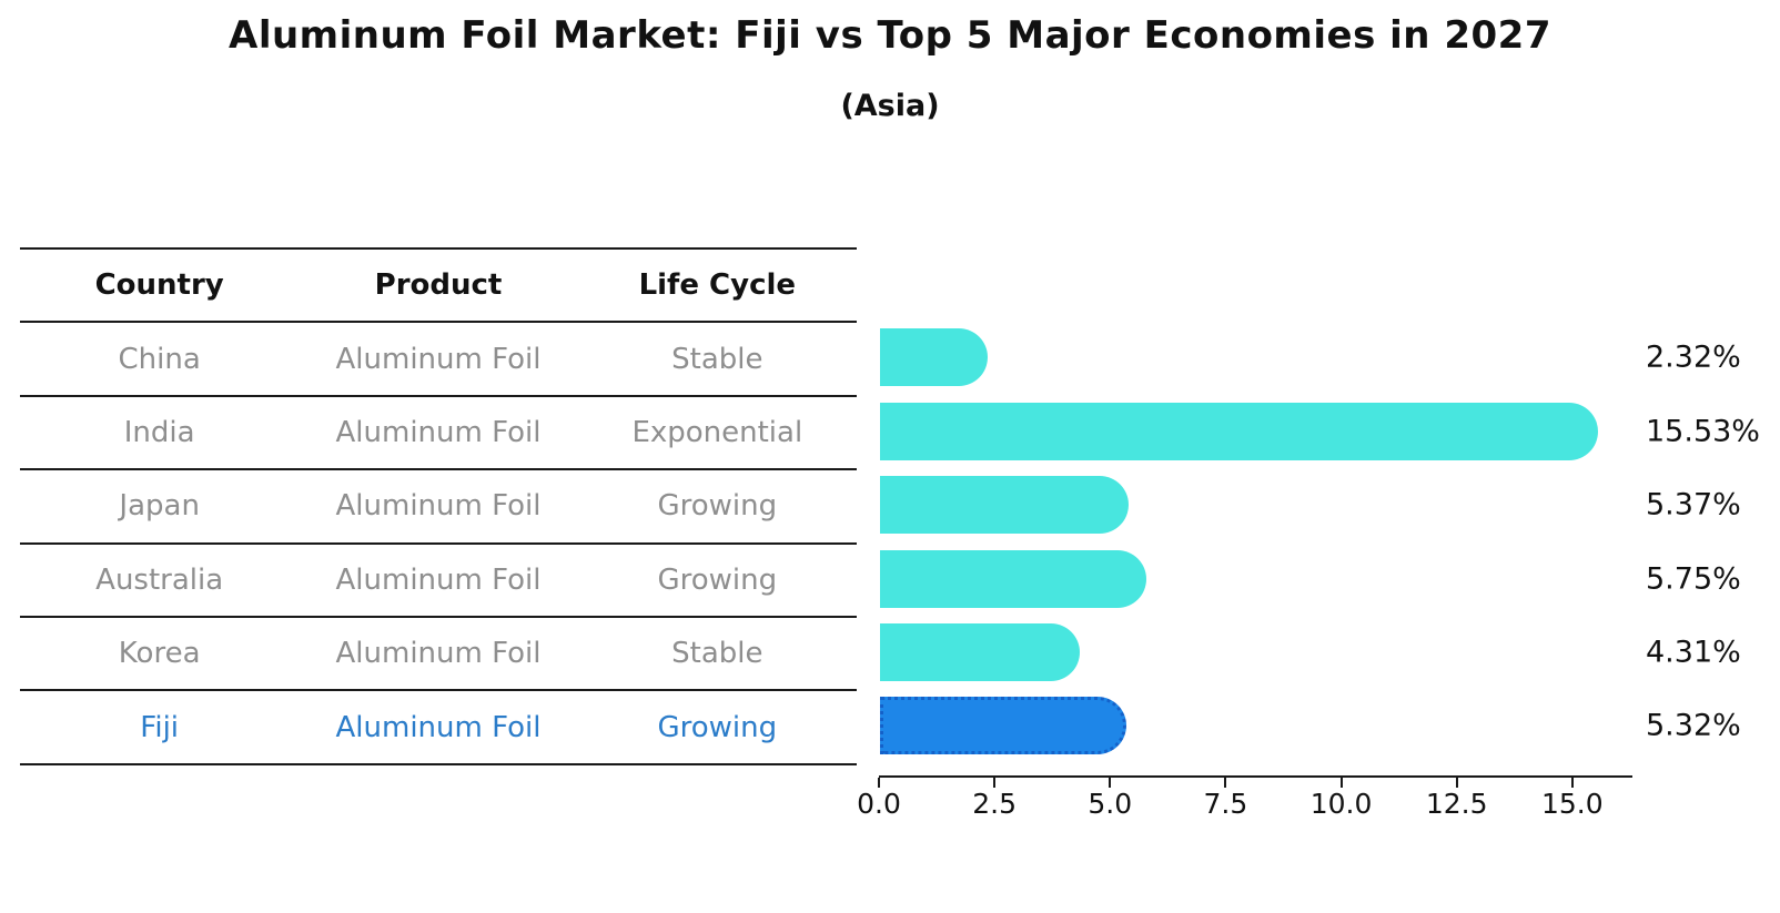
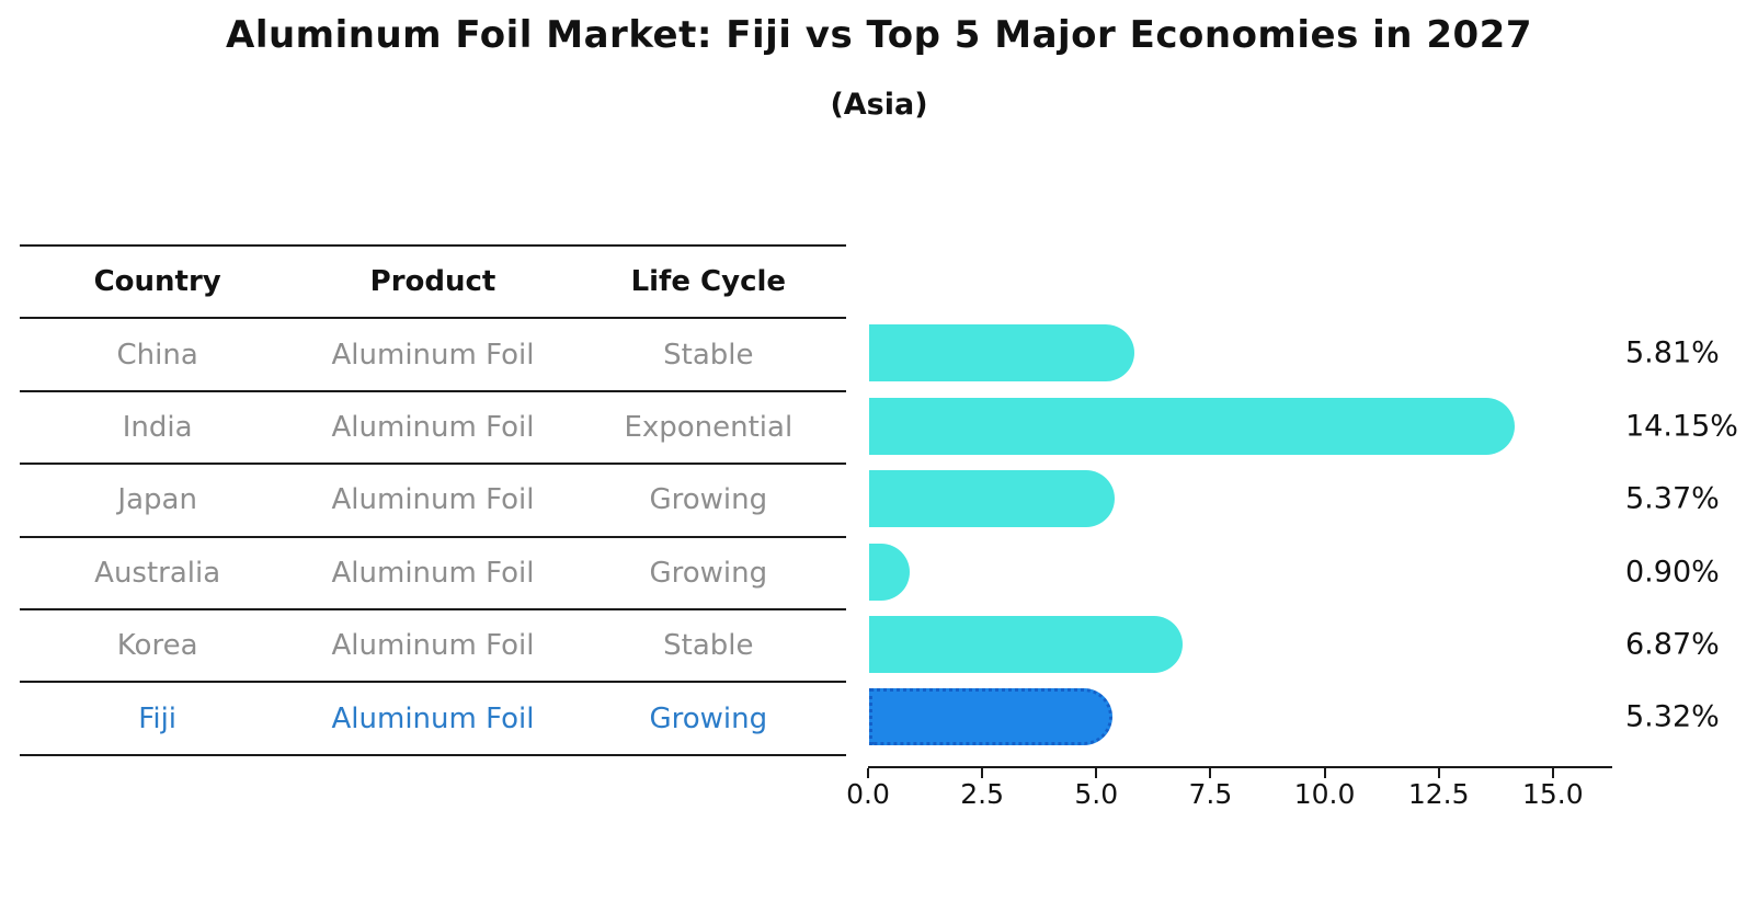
China: 2.32% -> 5.81%
India: 15.53% -> 14.15%
Australia: 5.75% -> 0.90%
Korea: 4.31% -> 6.87%
